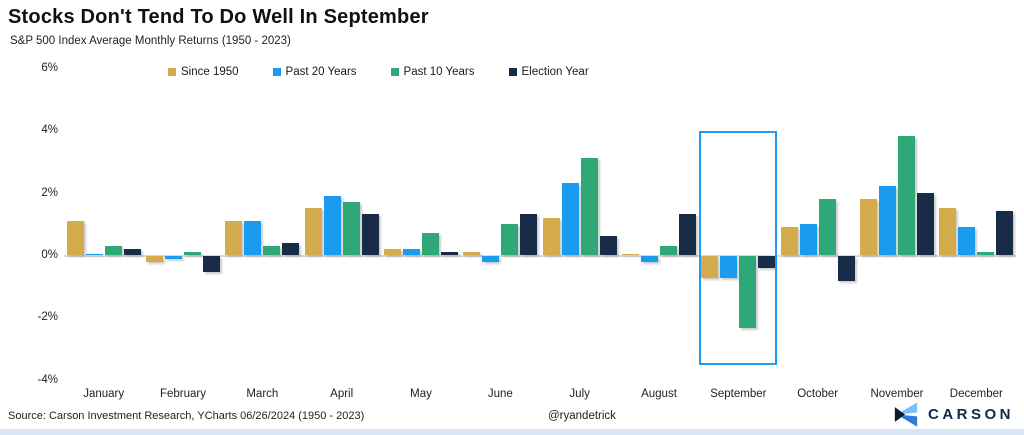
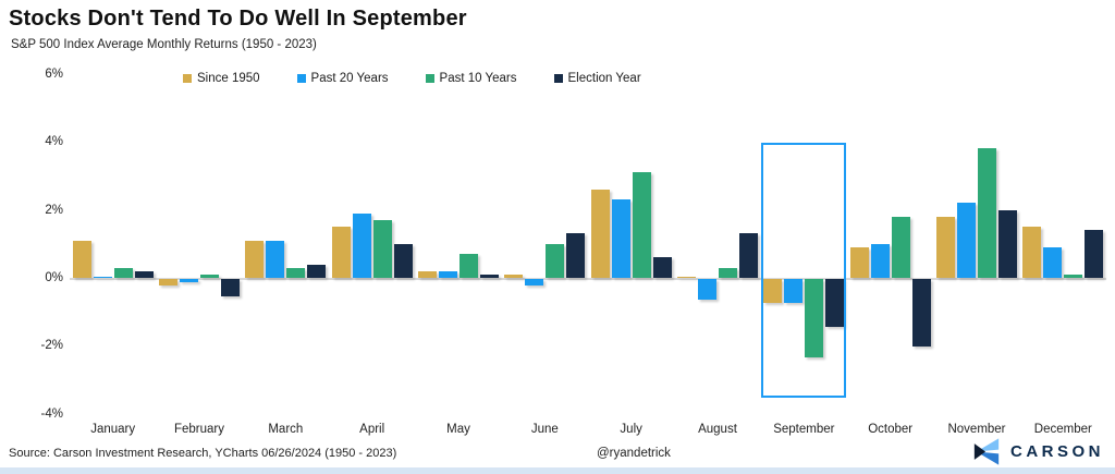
Election Year/April: 1.3% -> 1.0%
Since 1950/July: 1.2% -> 2.6%
Past 20 Years/August: -0.2% -> -0.6%
Election Year/September: -0.4% -> -1.4%
Election Year/October: -0.8% -> -2.0%
